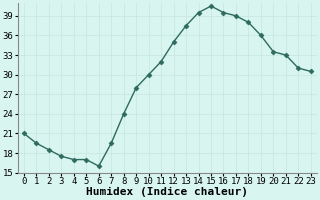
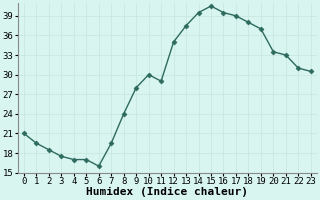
11: 32.0 -> 29.0
19: 36.0 -> 37.0
